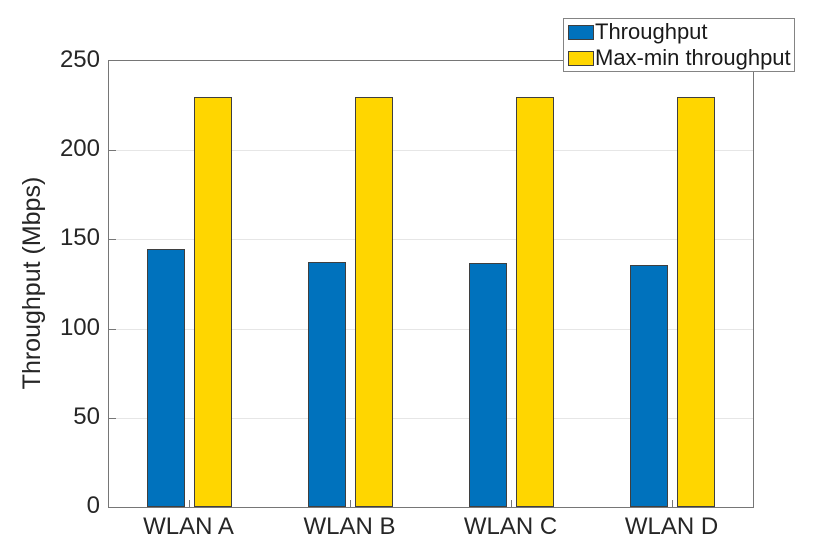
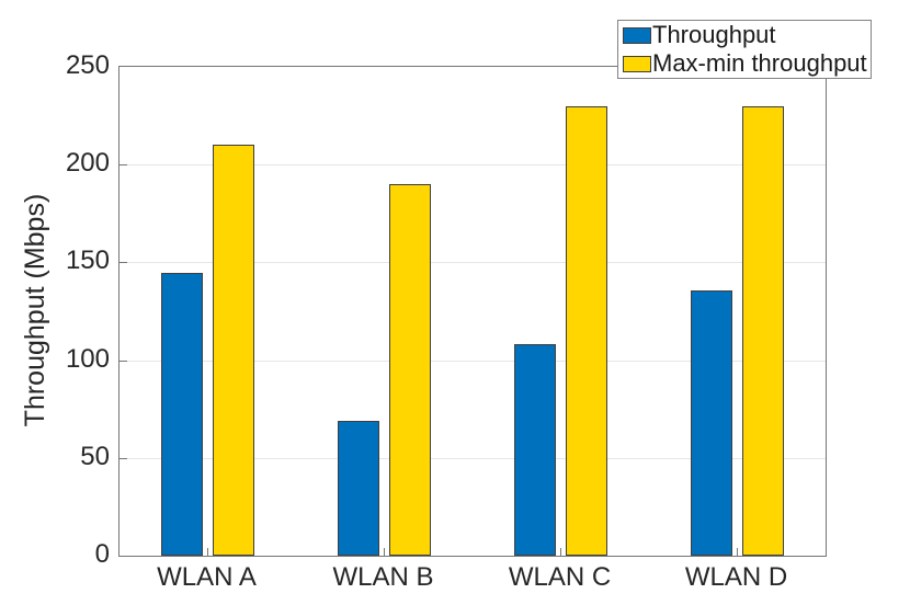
Max-min throughput/WLAN A: 230 -> 210
Throughput/WLAN B: 138 -> 69
Max-min throughput/WLAN B: 230 -> 190
Throughput/WLAN C: 136 -> 108
